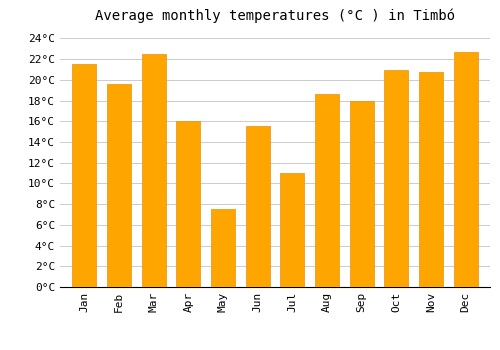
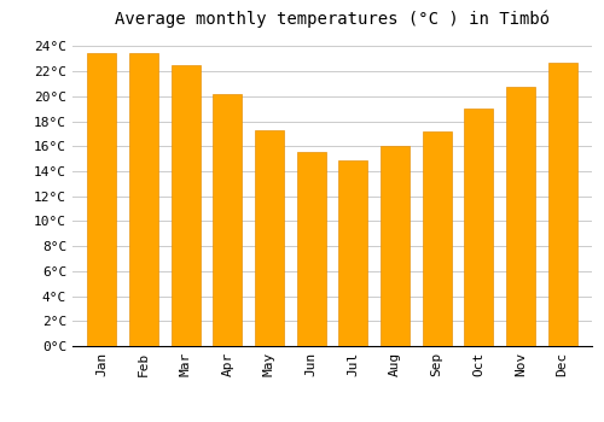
Jan: 21.5°C -> 23.5°C
Feb: 19.6°C -> 23.5°C
Apr: 16.0°C -> 20.2°C
May: 7.5°C -> 17.3°C
Jul: 11.0°C -> 14.9°C
Aug: 18.6°C -> 16.0°C
Sep: 18.0°C -> 17.2°C
Oct: 20.9°C -> 19.0°C
